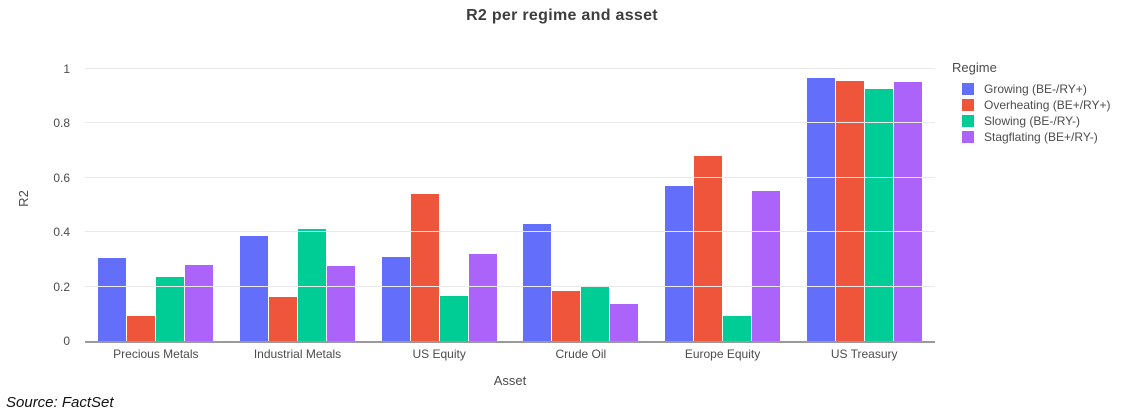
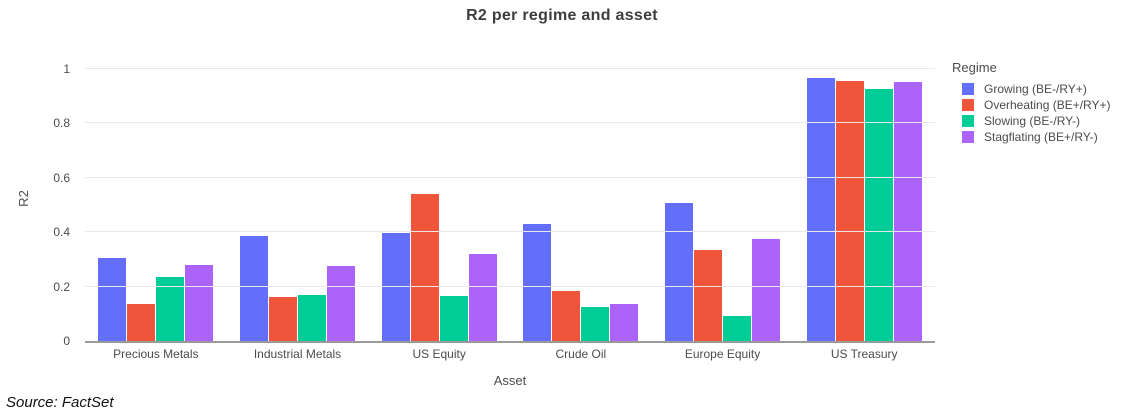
Overheating (BE+/RY+)/Precious Metals: 0.09 -> 0.14
Slowing (BE-/RY-)/Industrial Metals: 0.41 -> 0.17
Growing (BE-/RY+)/US Equity: 0.31 -> 0.40
Slowing (BE-/RY-)/Crude Oil: 0.20 -> 0.12
Growing (BE-/RY+)/Europe Equity: 0.57 -> 0.51
Overheating (BE+/RY+)/Europe Equity: 0.68 -> 0.34
Stagflating (BE+/RY-)/Europe Equity: 0.55 -> 0.38
